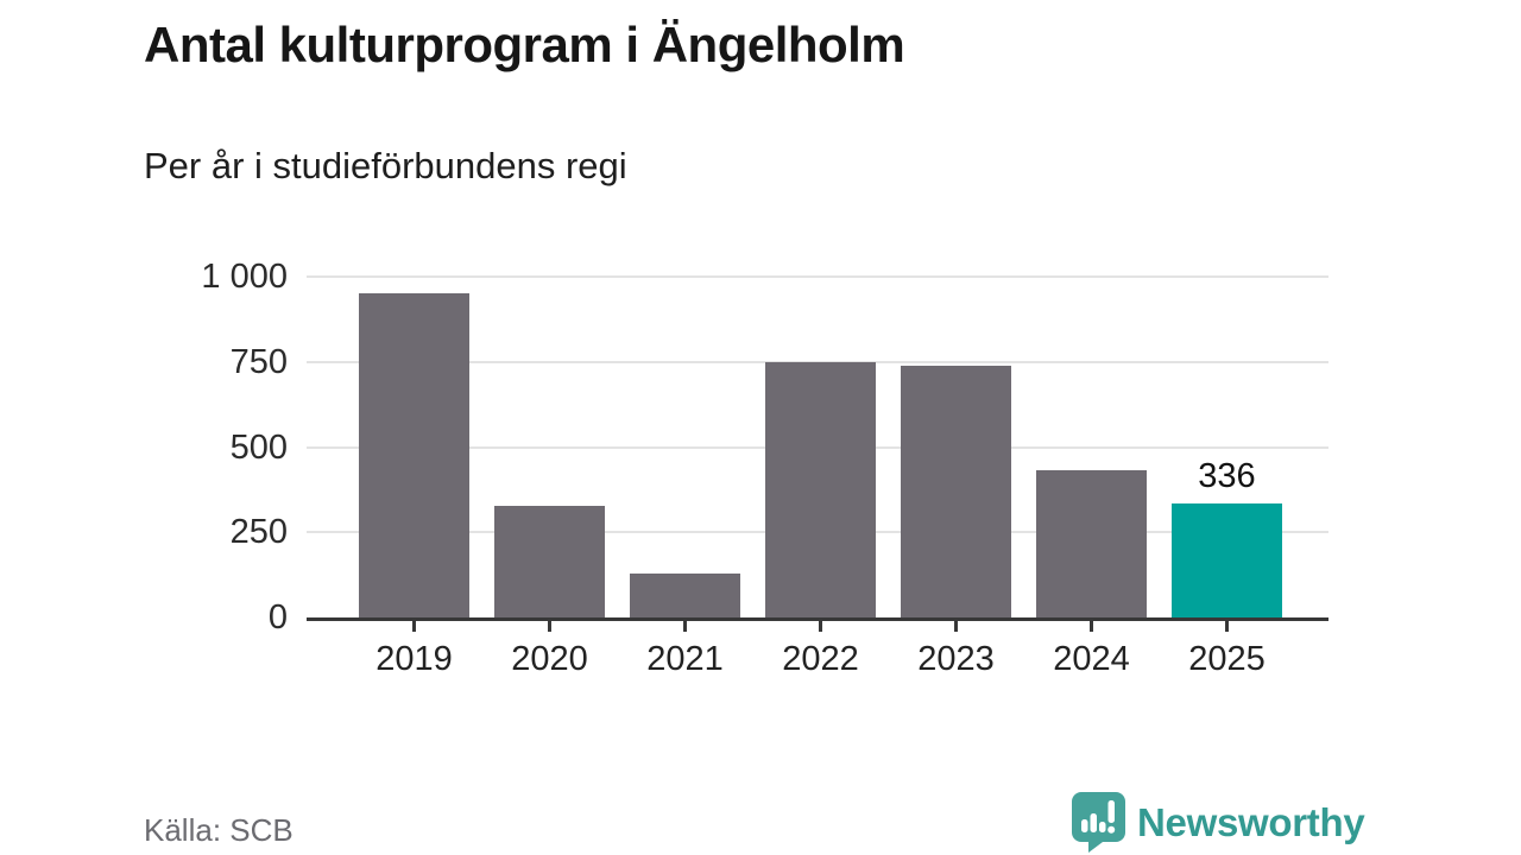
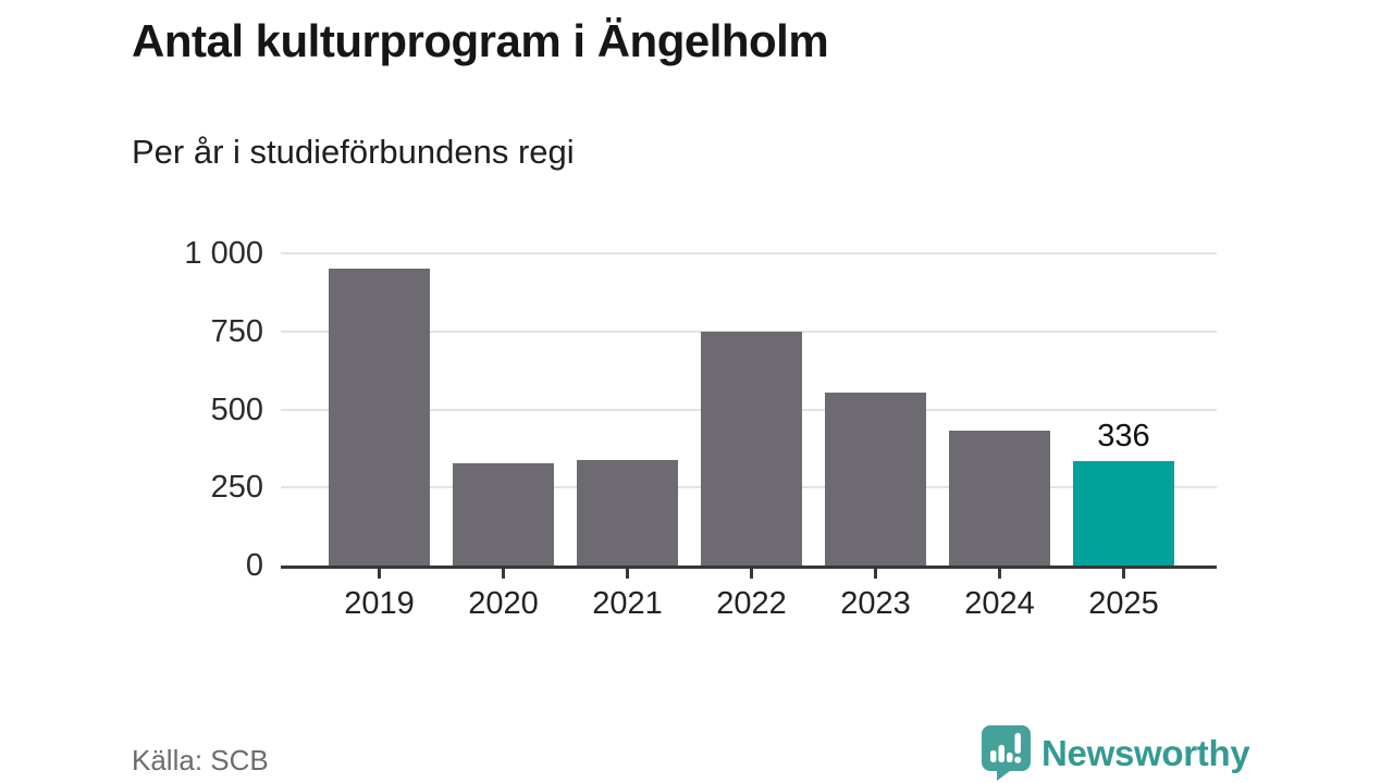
2021: 130 -> 340
2023: 740 -> 550
